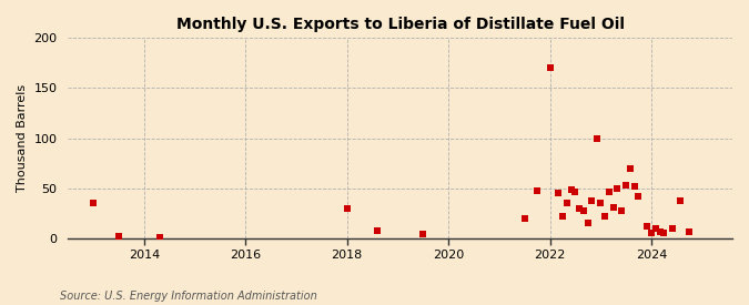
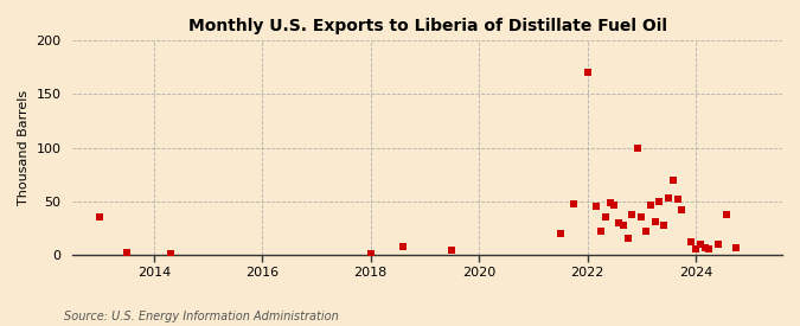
2018: 30 -> 1
